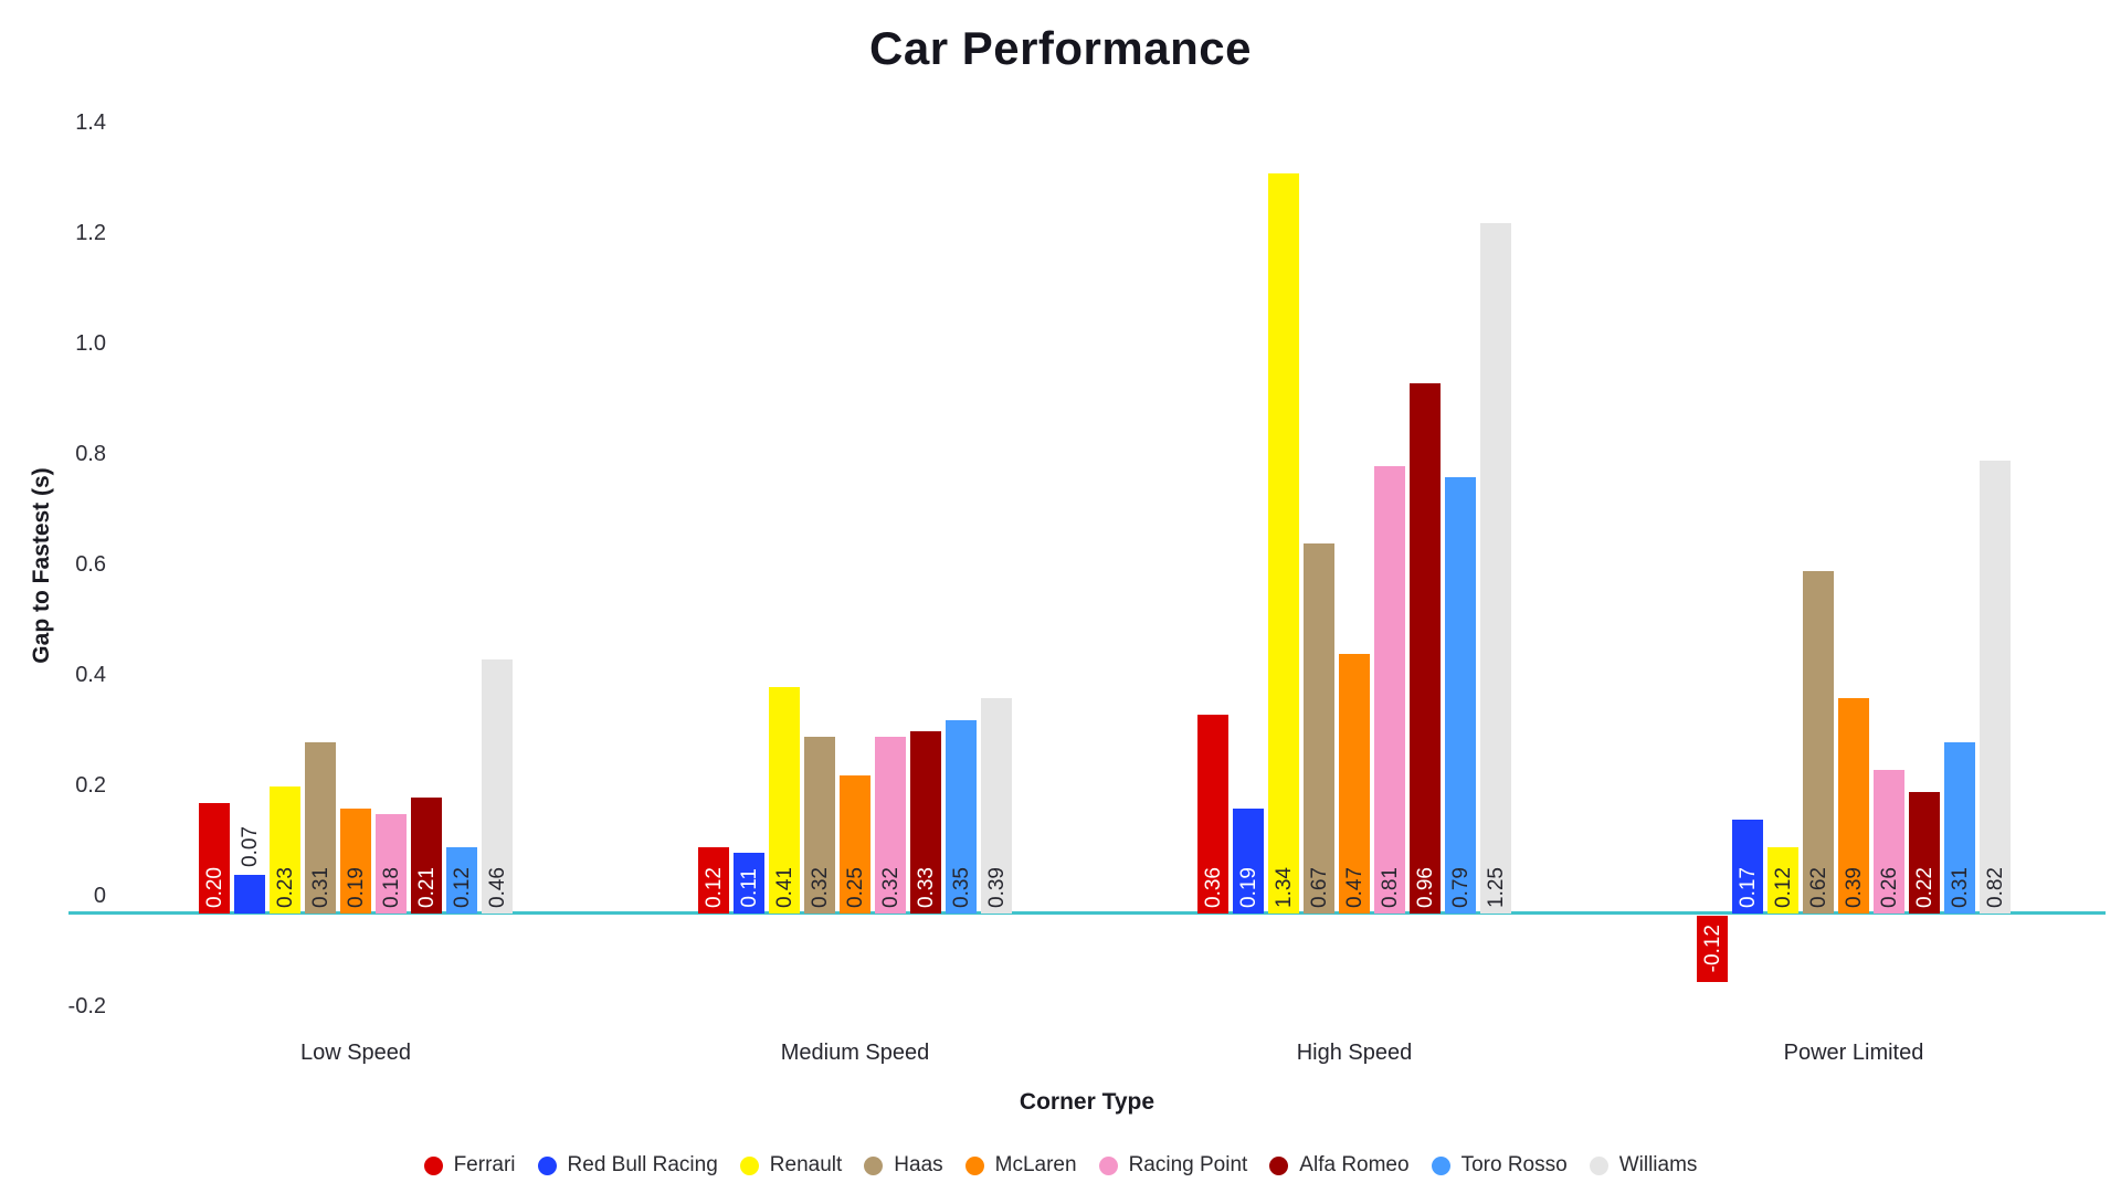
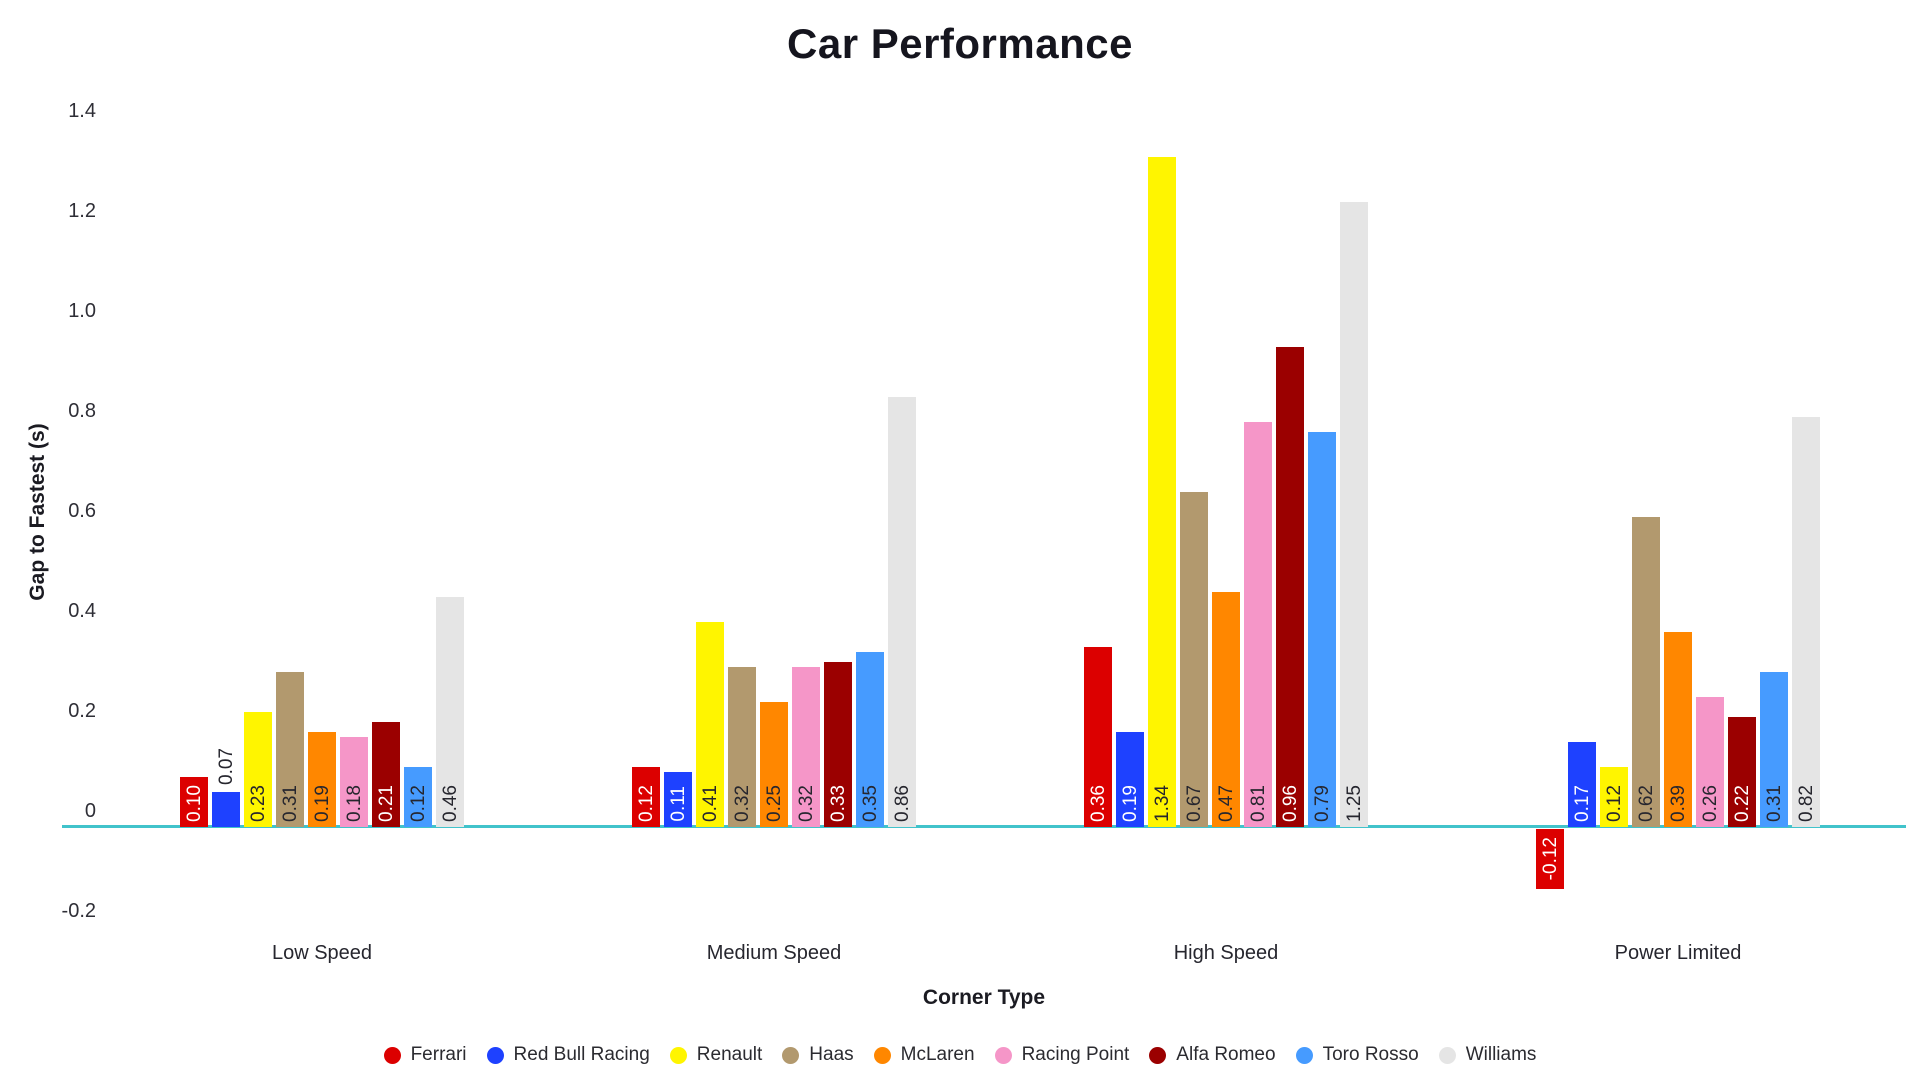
Ferrari/Low Speed: 0.20 -> 0.10
Williams/Medium Speed: 0.39 -> 0.86
